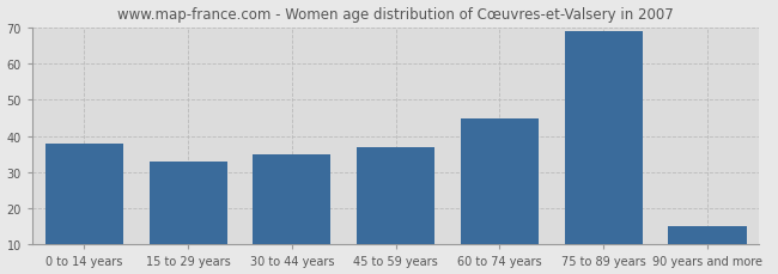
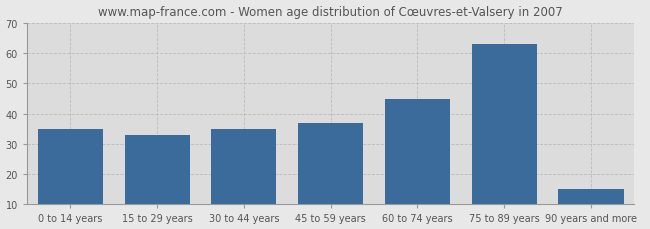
0 to 14 years: 38 -> 35
75 to 89 years: 69 -> 63
